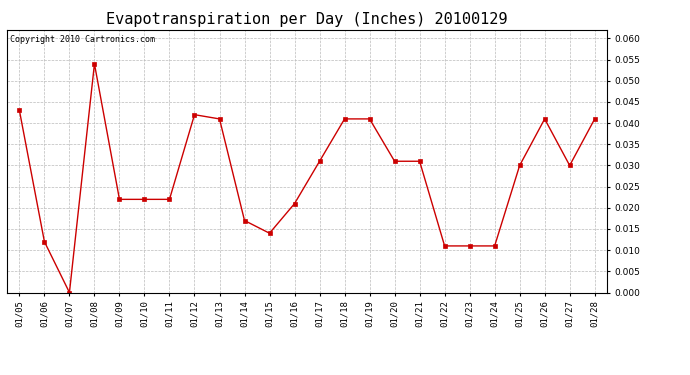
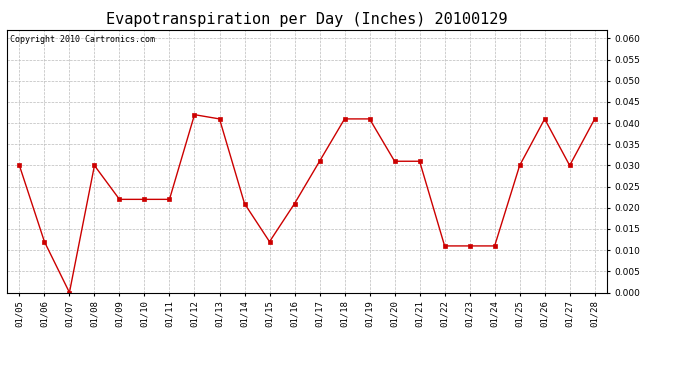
01/05: 0.043 -> 0.030
01/08: 0.054 -> 0.030
01/14: 0.017 -> 0.021
01/15: 0.014 -> 0.012
